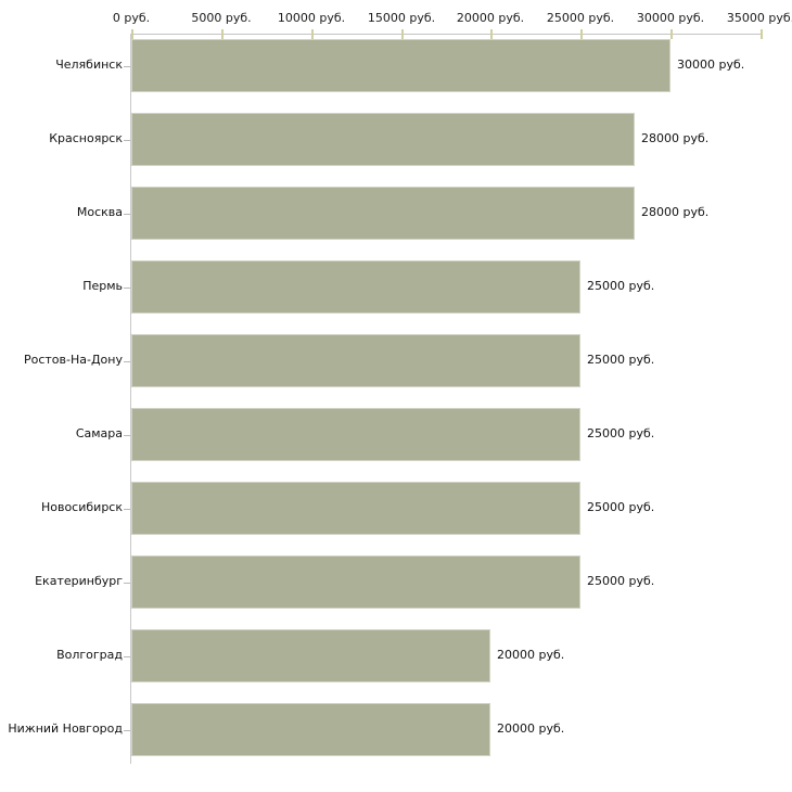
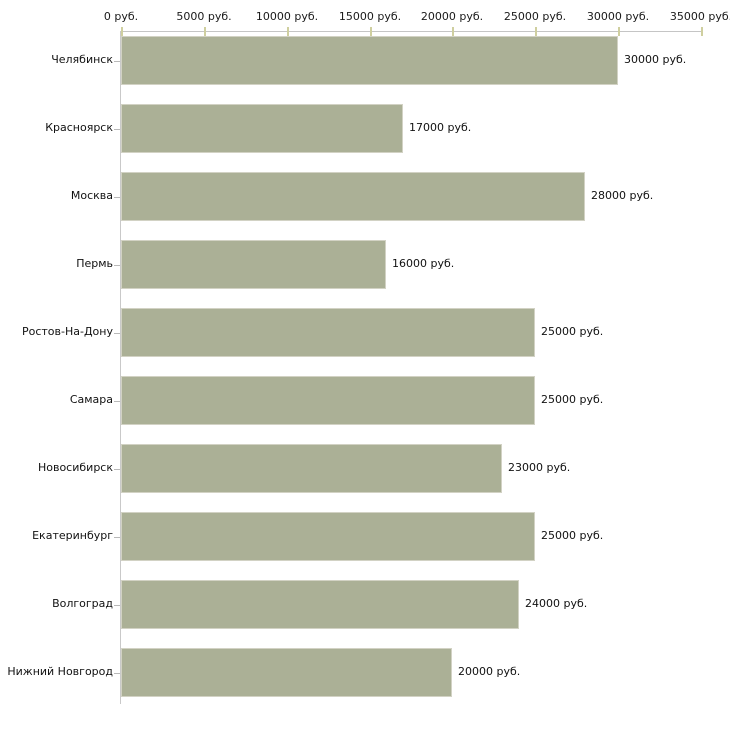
Красноярск: 28000 -> 17000
Пермь: 25000 -> 16000
Новосибирск: 25000 -> 23000
Волгоград: 20000 -> 24000
